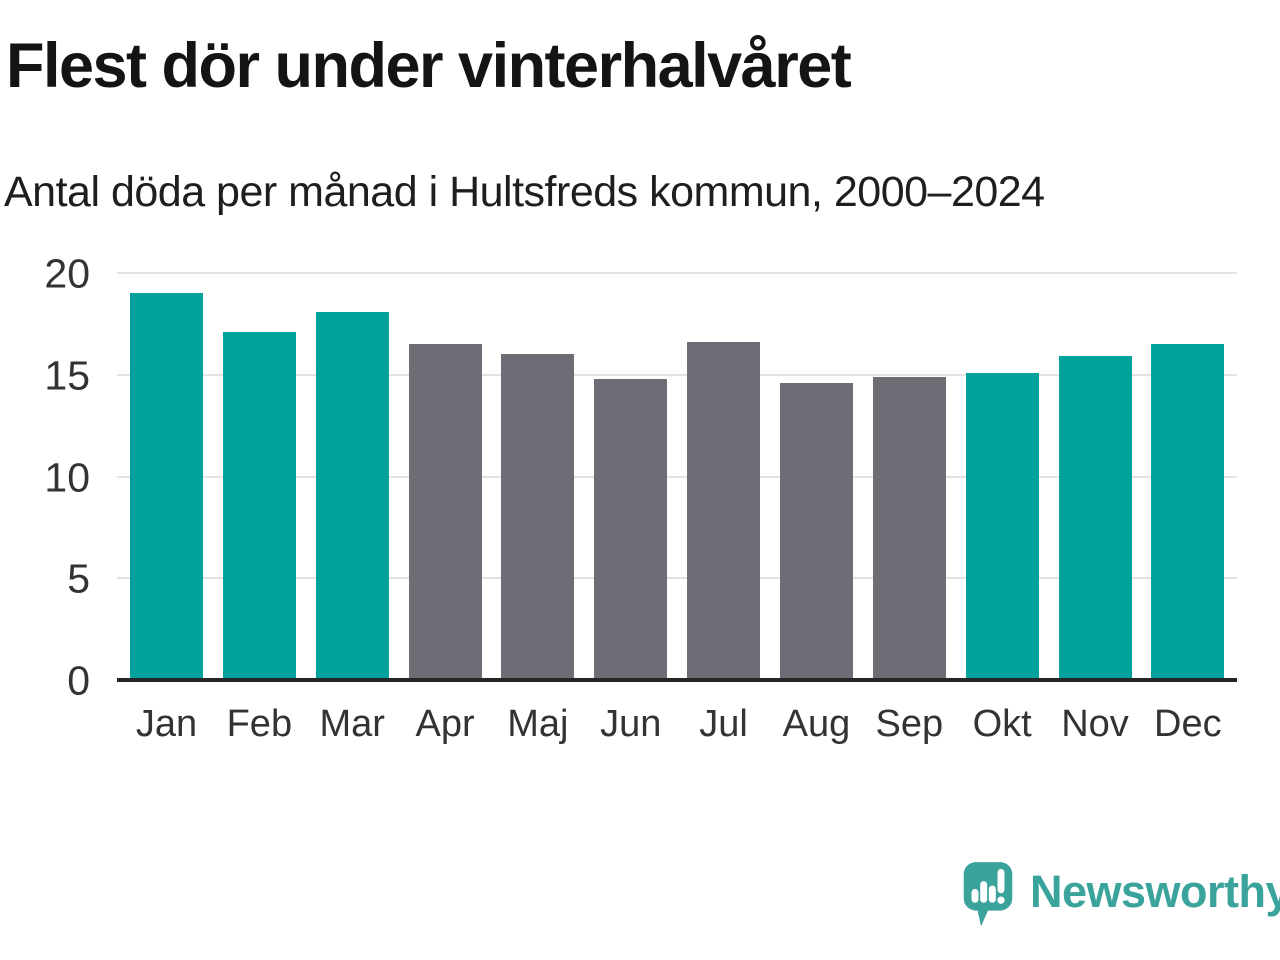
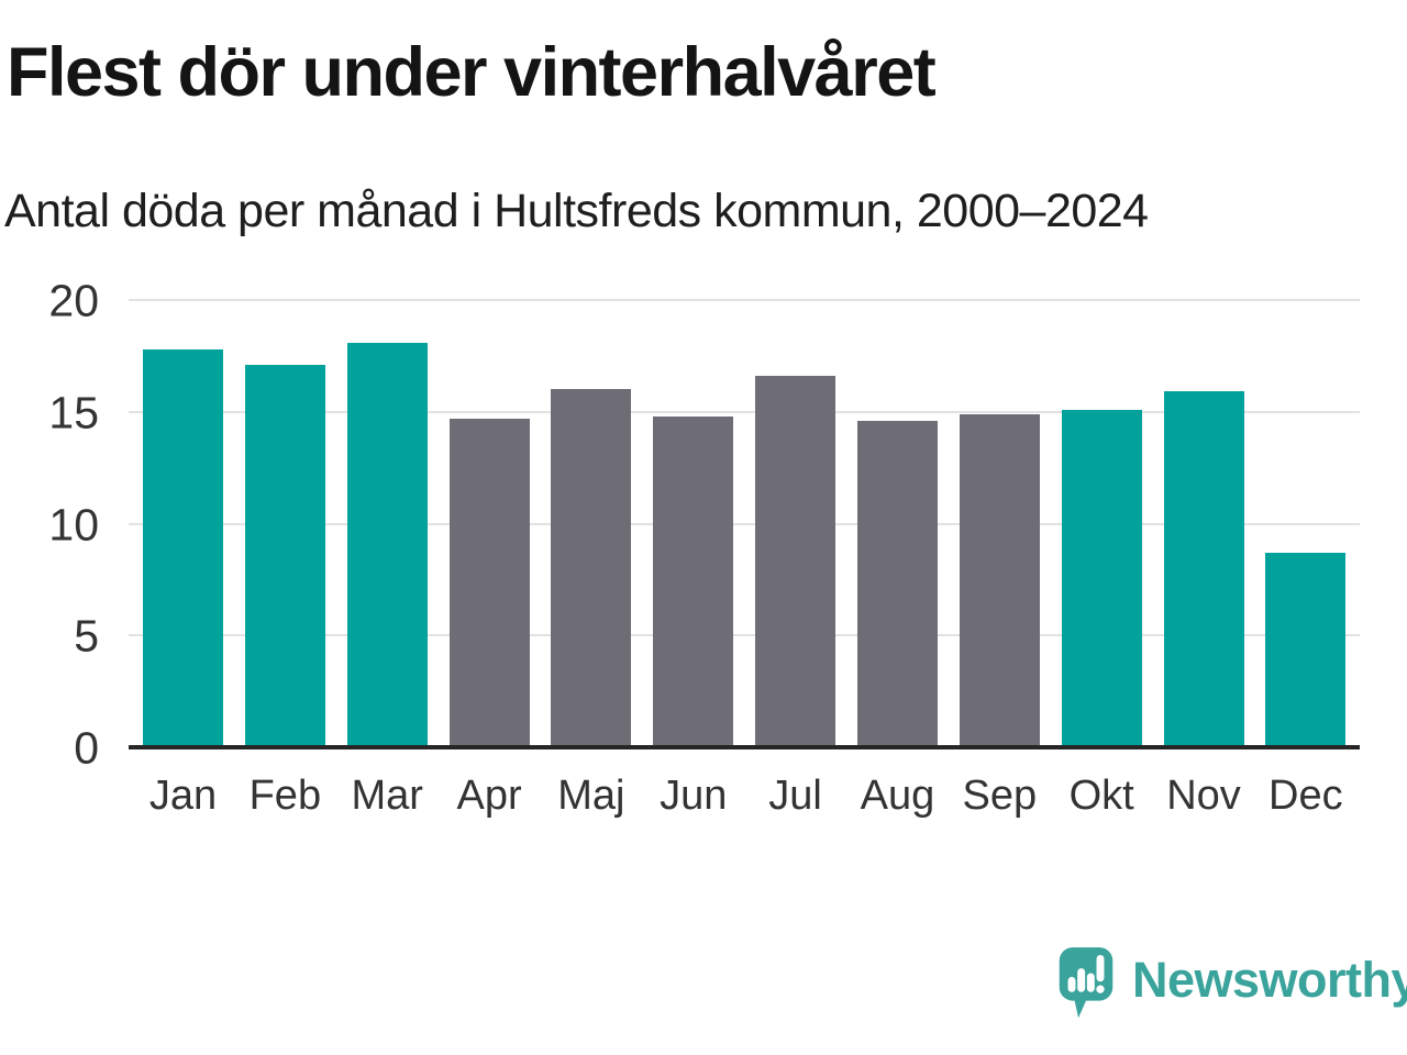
Jan: 19.0 -> 17.8
Apr: 16.5 -> 14.7
Dec: 16.5 -> 8.7
